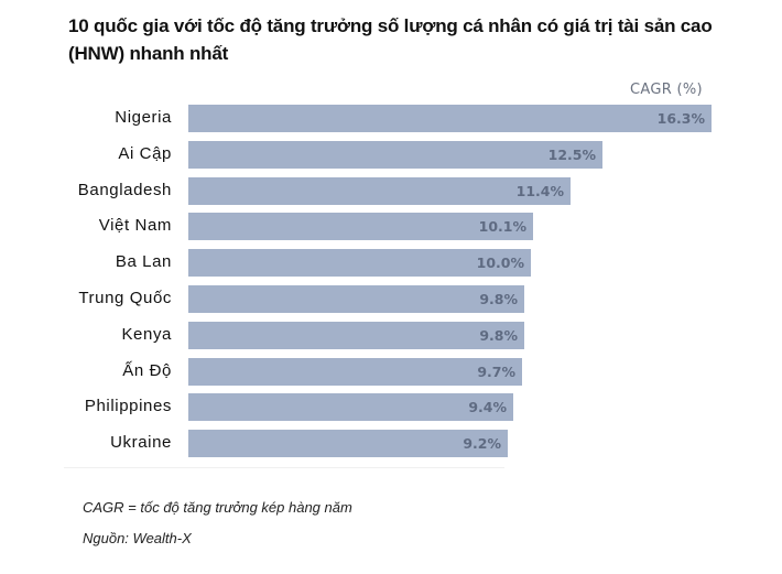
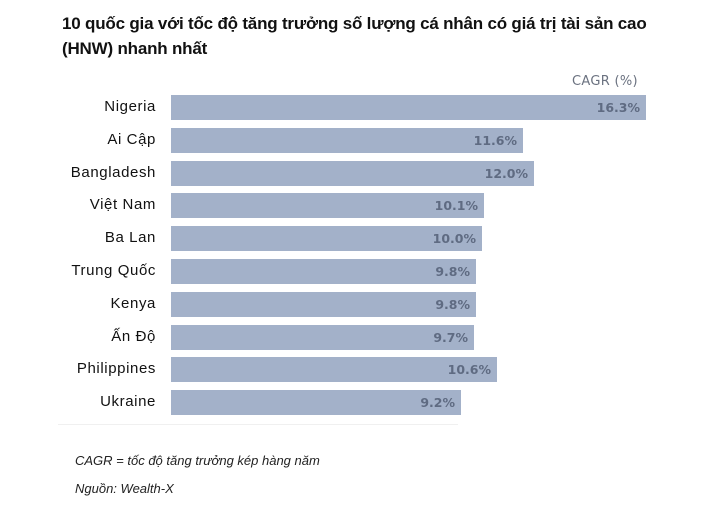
Ai Cập: 12.5% -> 11.6%
Bangladesh: 11.4% -> 12.0%
Philippines: 9.4% -> 10.6%
